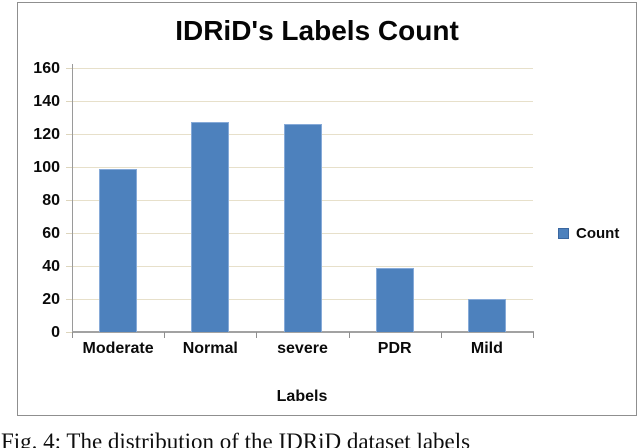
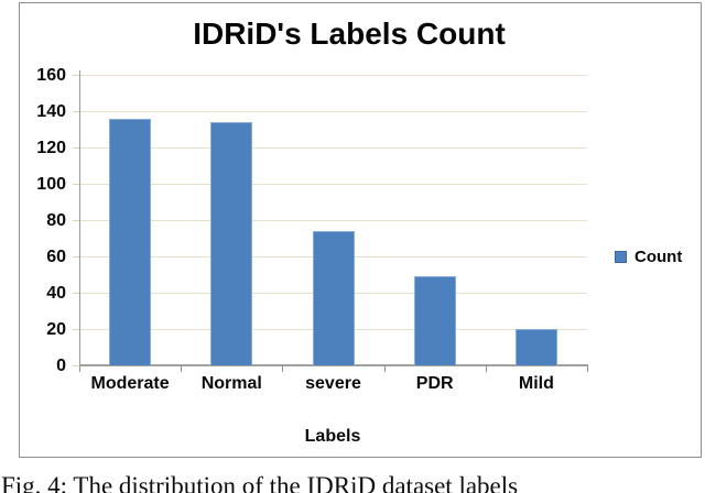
Moderate: 99 -> 136
Normal: 127 -> 134
severe: 126 -> 74
PDR: 39 -> 49
